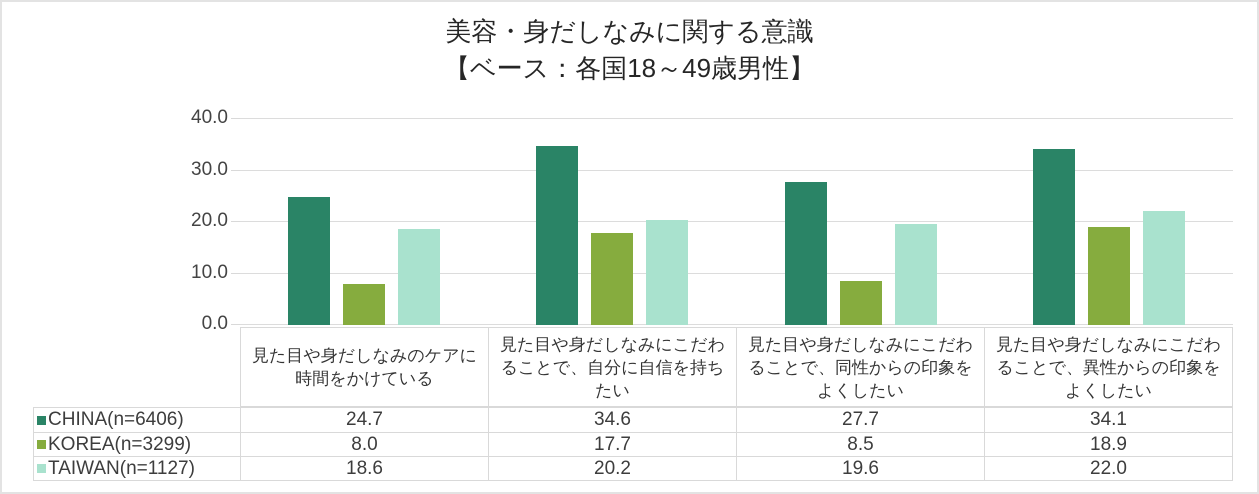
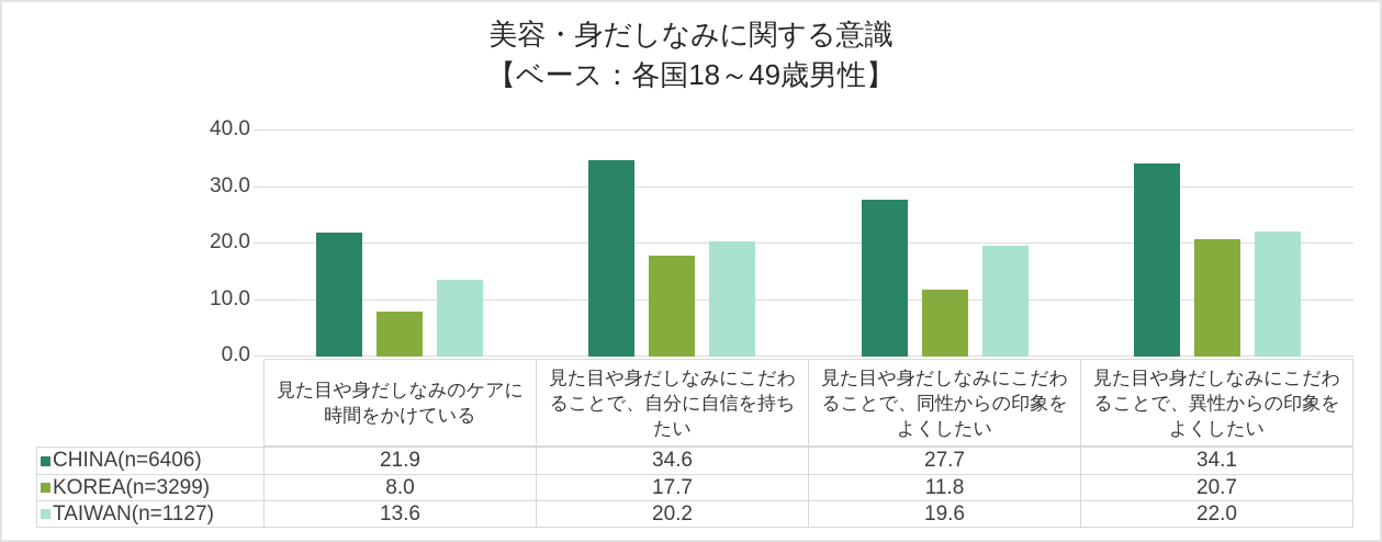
CHINA(n=6406)/見た目や身だしなみのケアに時間をかけている: 24.7 -> 21.9
TAIWAN(n=1127)/見た目や身だしなみのケアに時間をかけている: 18.6 -> 13.6
KOREA(n=3299)/見た目や身だしなみにこだわることで、同性からの印象をよくしたい: 8.5 -> 11.8
KOREA(n=3299)/見た目や身だしなみにこだわることで、異性からの印象をよくしたい: 18.9 -> 20.7
